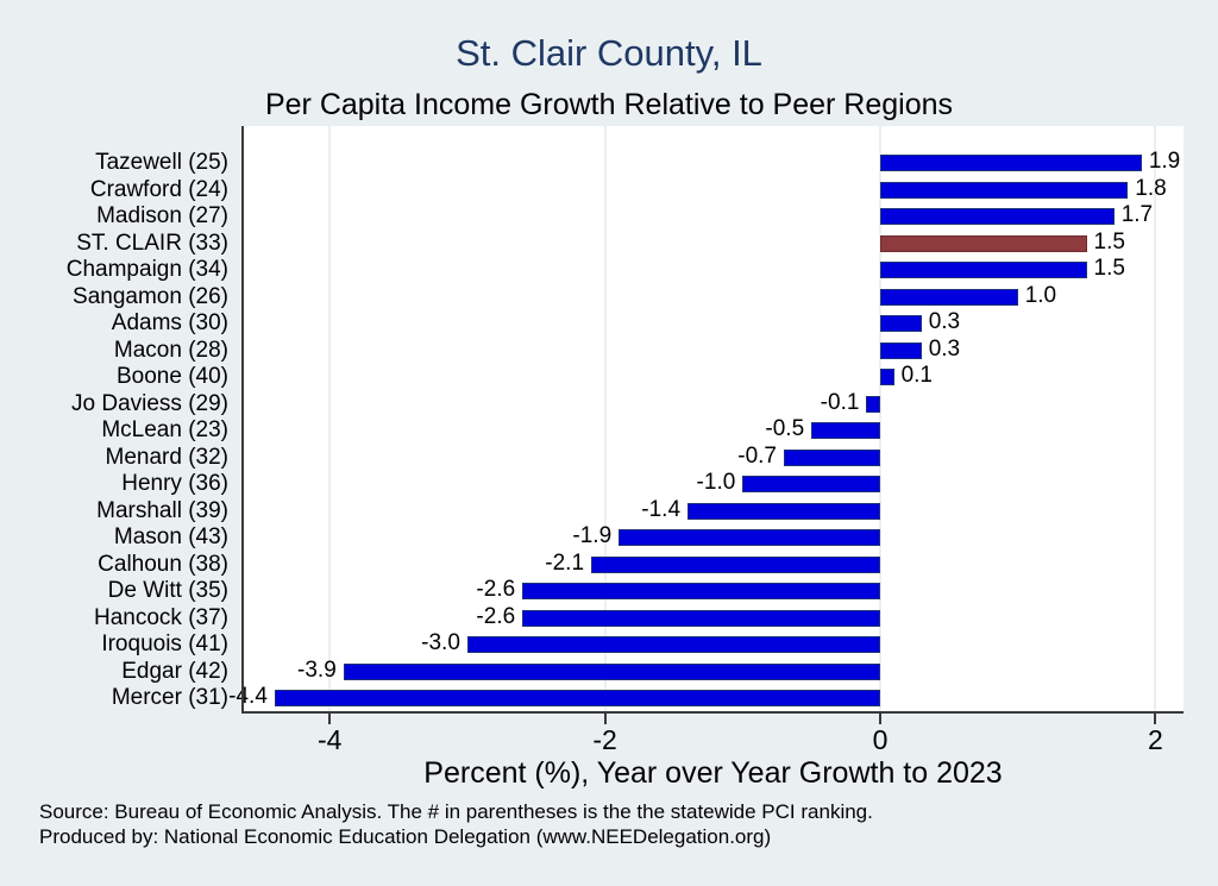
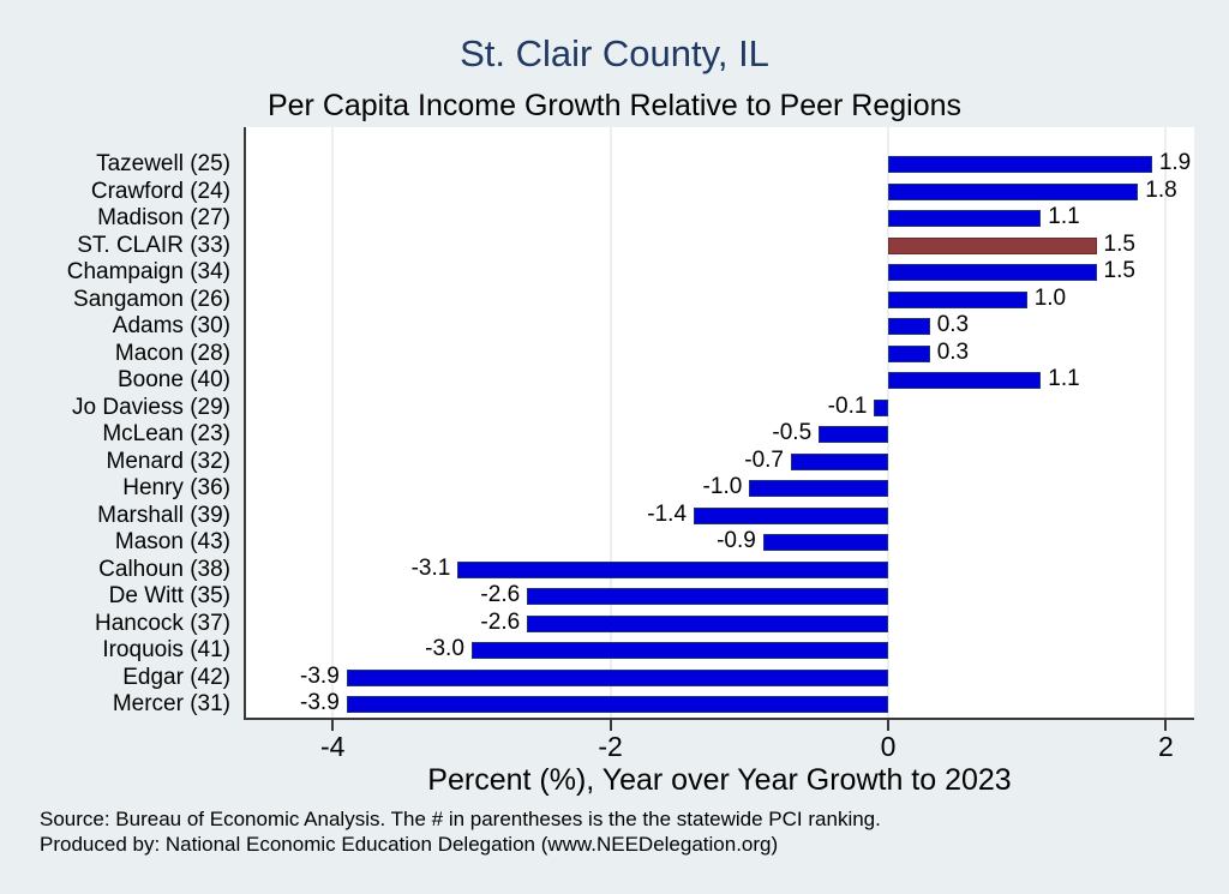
Madison (27): 1.7 -> 1.1
Boone (40): 0.1 -> 1.1
Mason (43): -1.9 -> -0.9
Calhoun (38): -2.1 -> -3.1
Mercer (31): -4.4 -> -3.9
